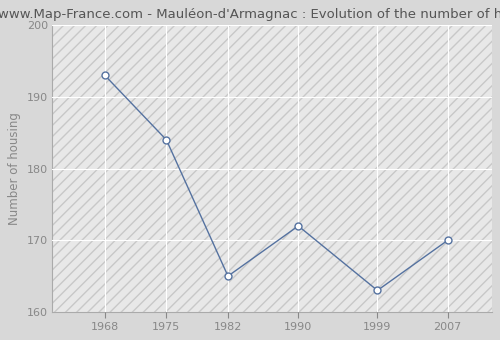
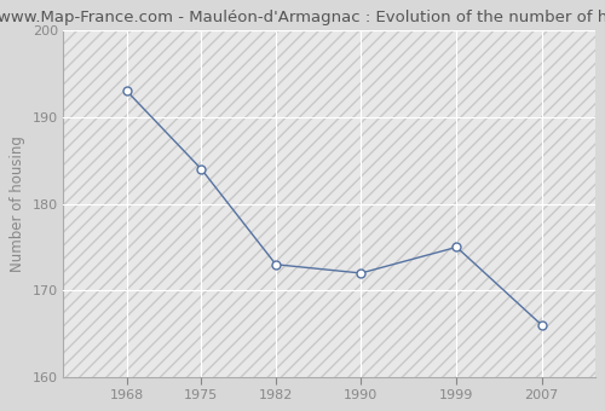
1982: 165 -> 173
1999: 163 -> 175
2007: 170 -> 166
